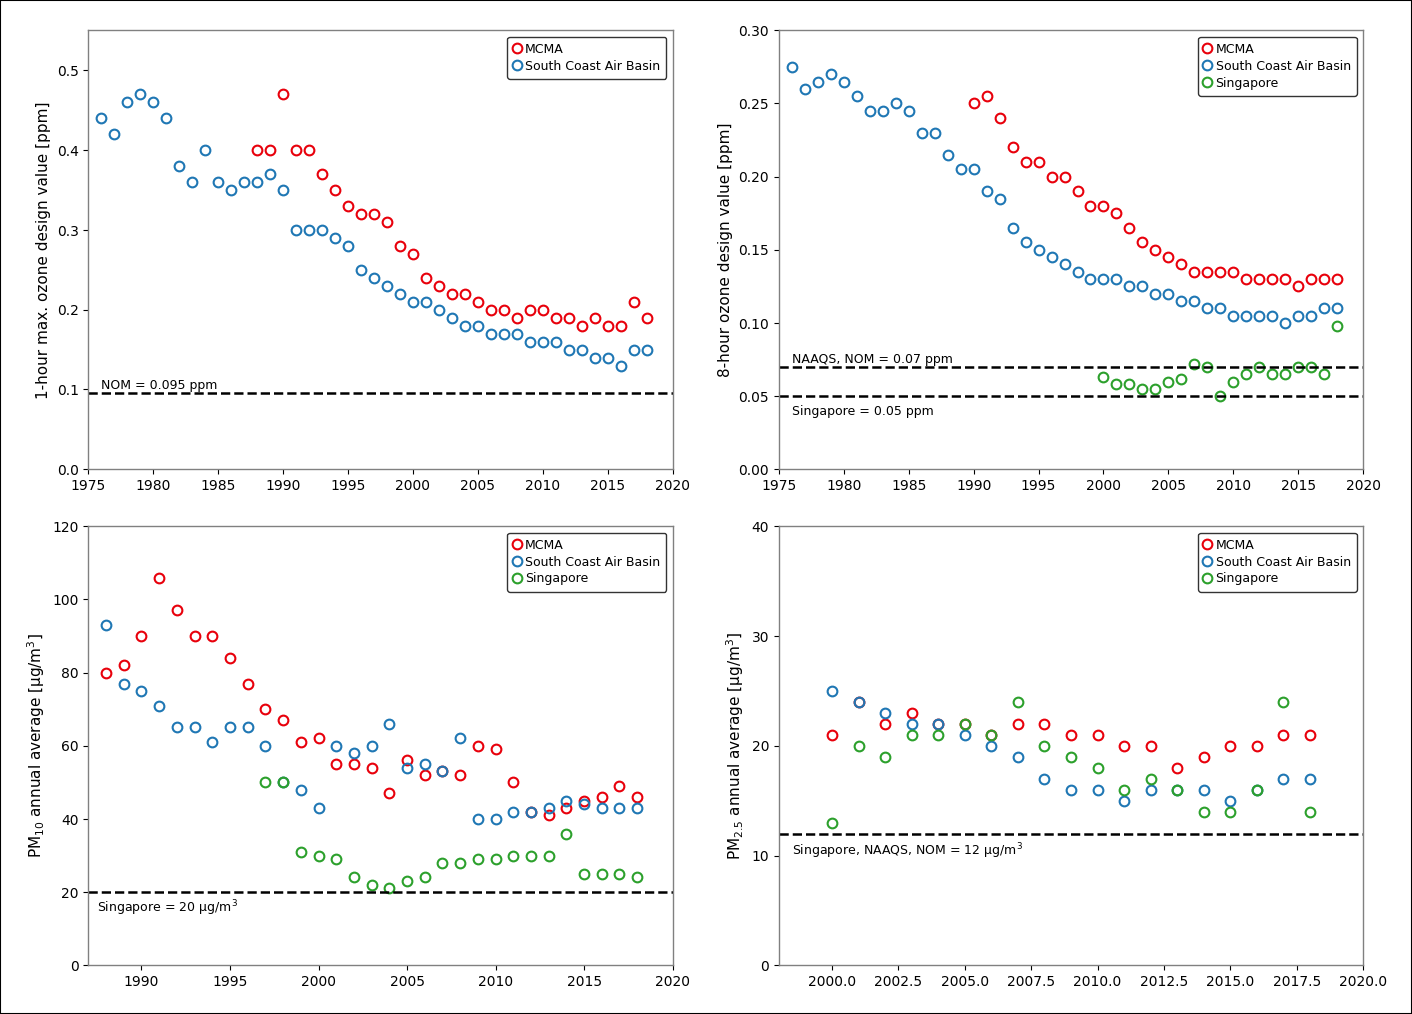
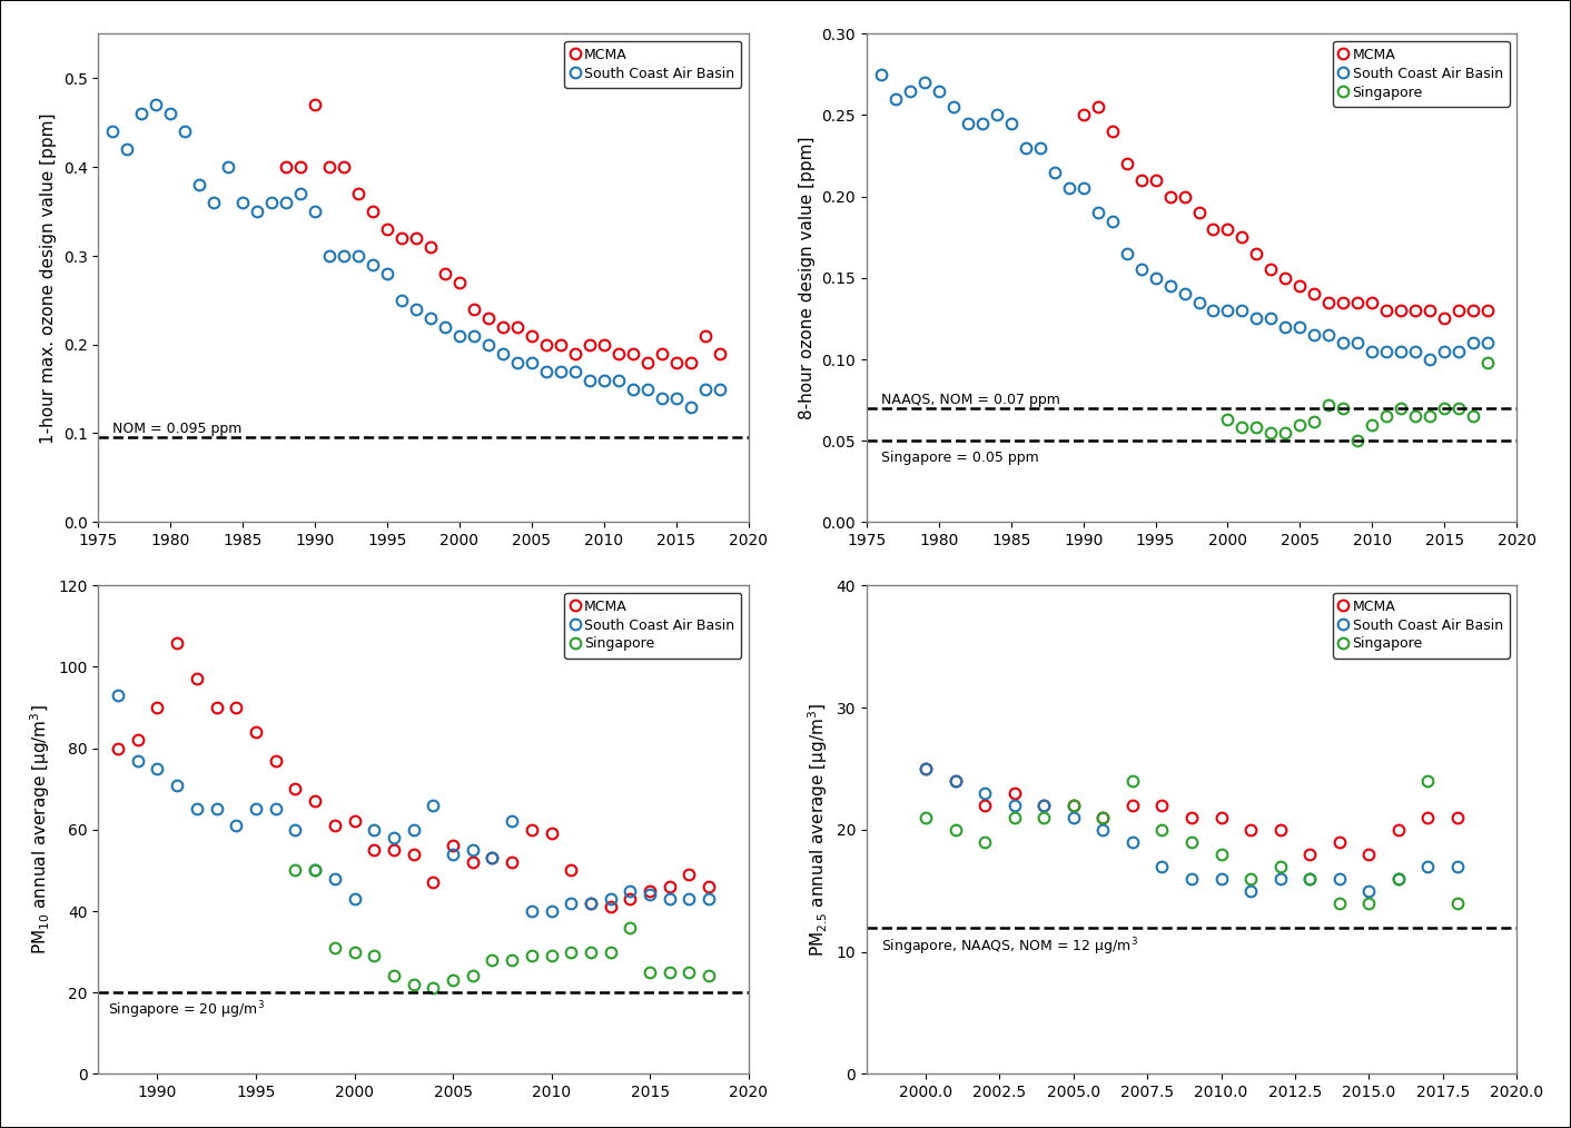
MCMA/2000.0: 21 -> 25
Singapore/2000.0: 13 -> 21
MCMA/2015.0: 20 -> 18
